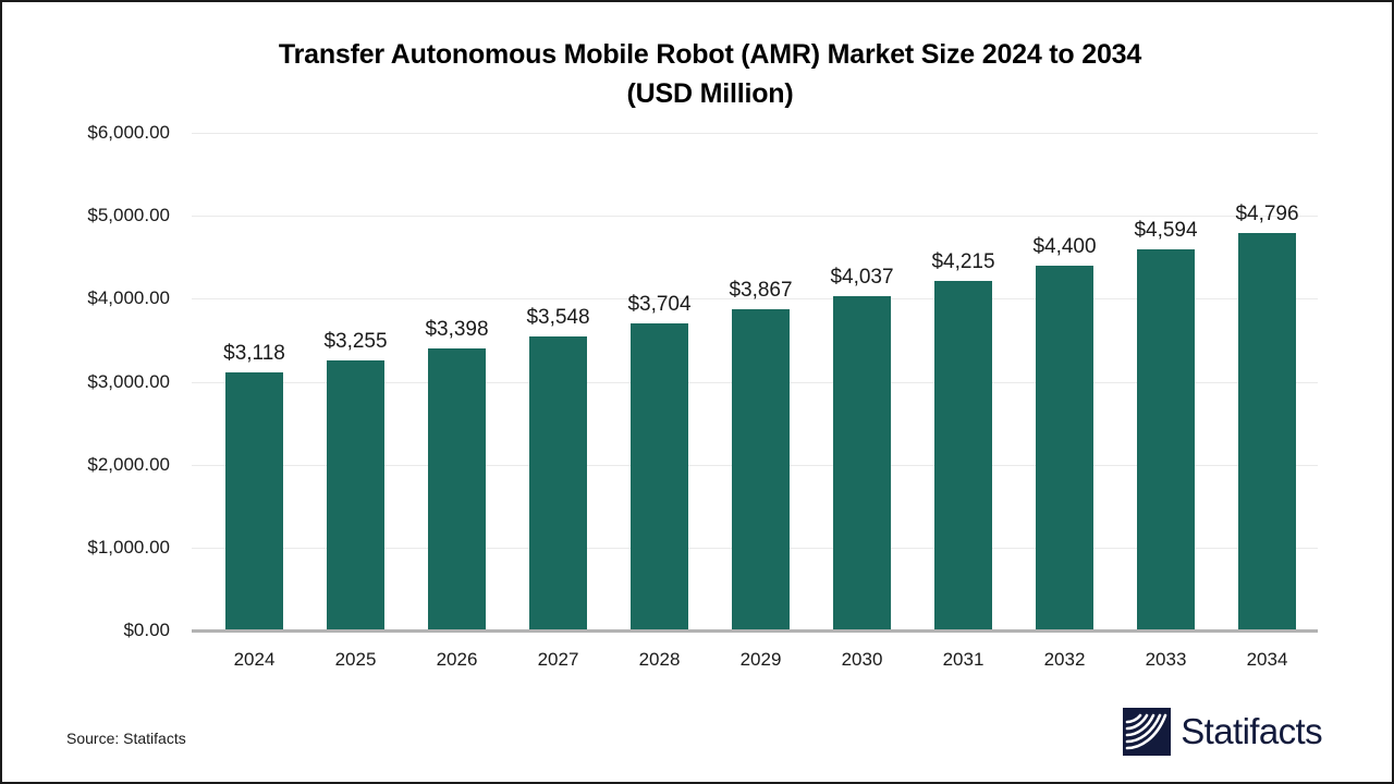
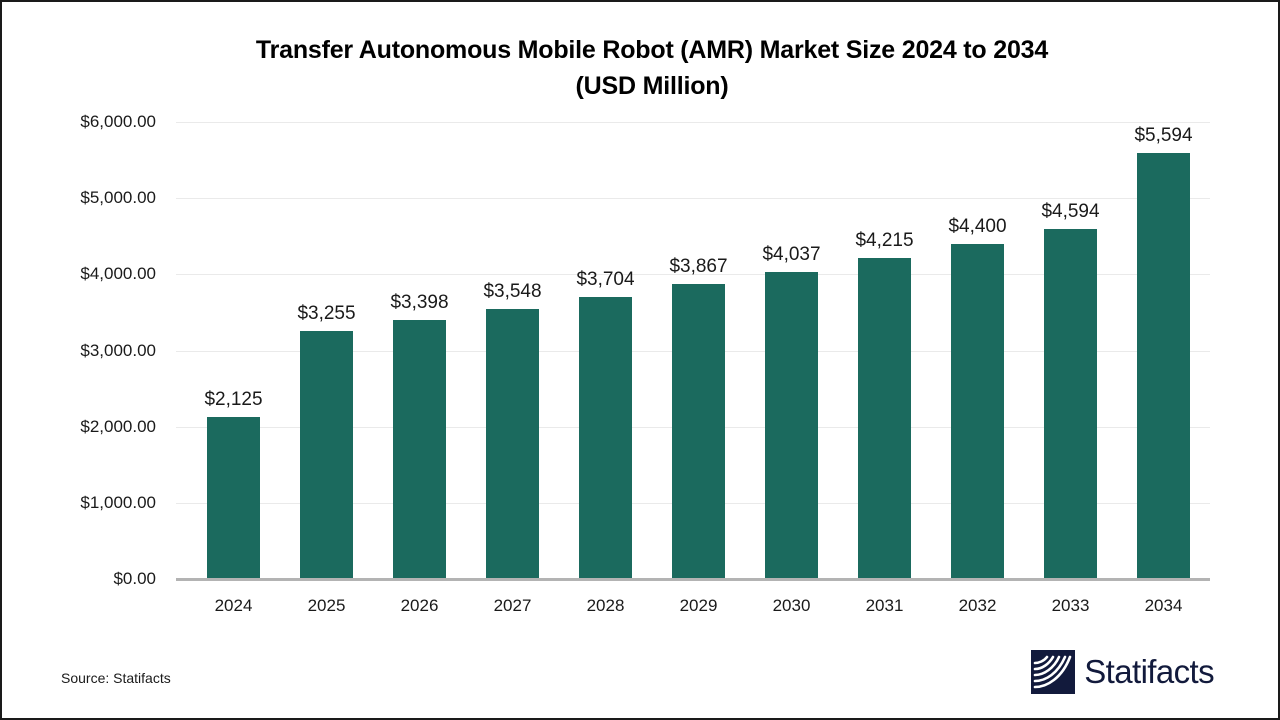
2024: $3,118 -> $2,125
2034: $4,796 -> $5,594
